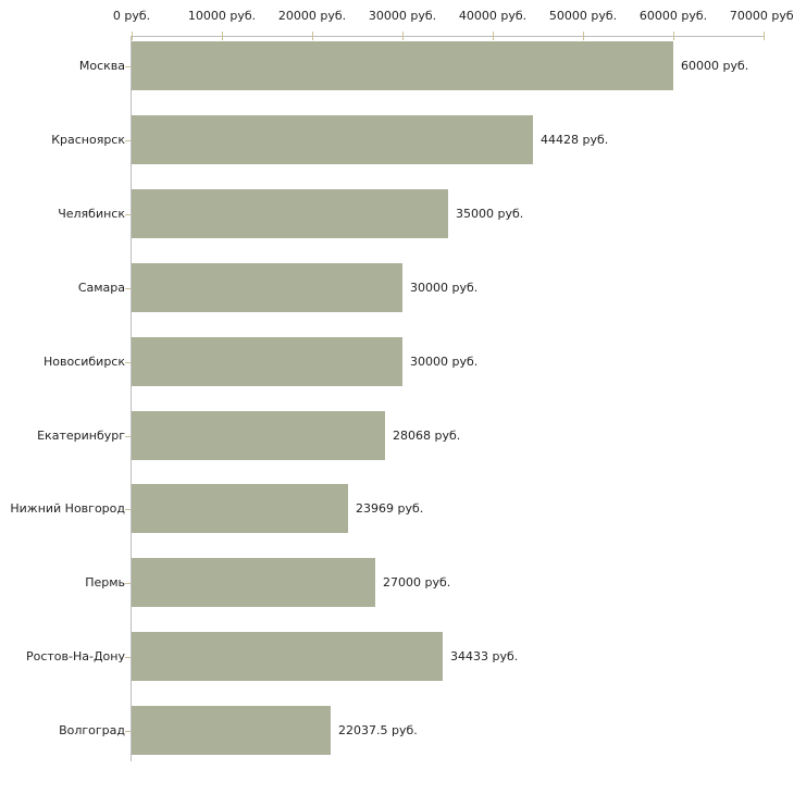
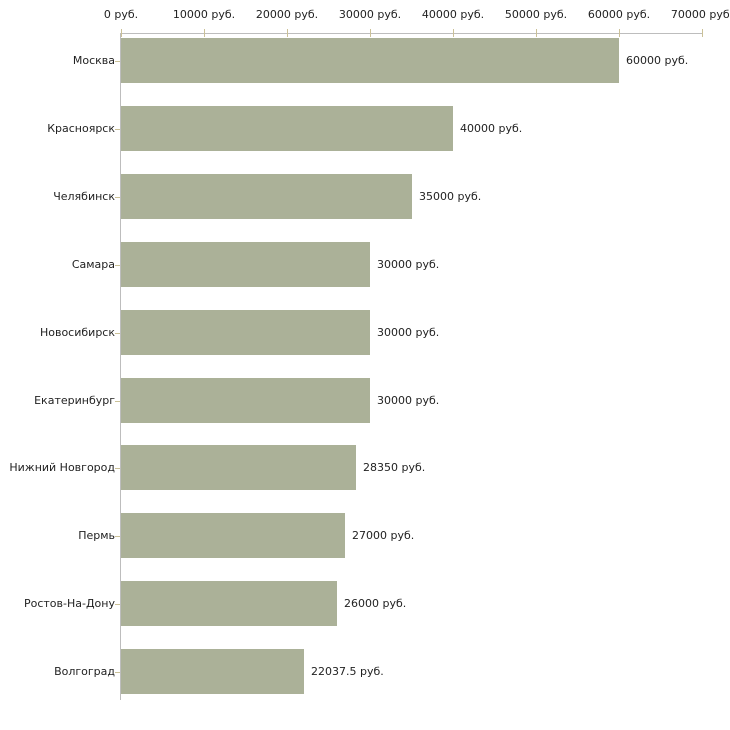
Красноярск: 44428 -> 40000
Екатеринбург: 28068 -> 30000
Нижний Новгород: 23969 -> 28350
Ростов-На-Дону: 34433 -> 26000
